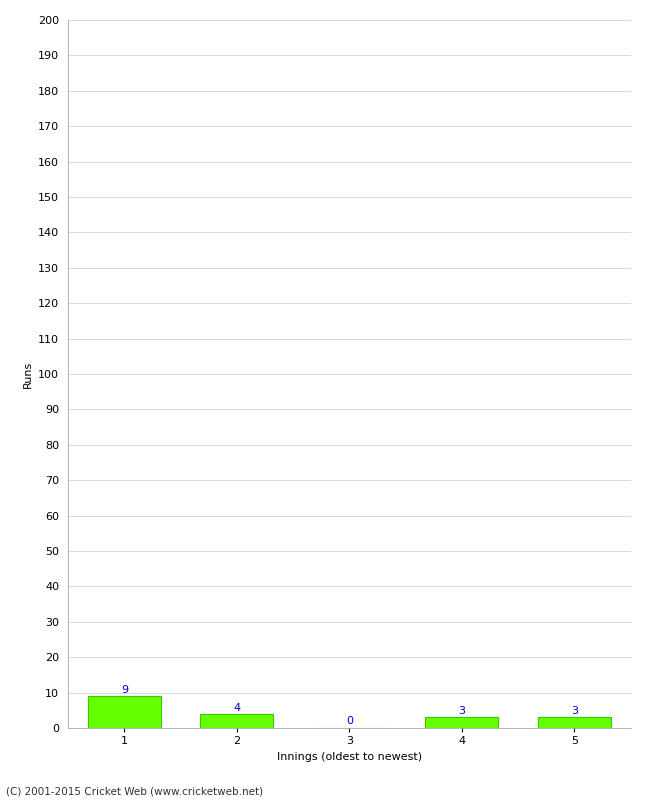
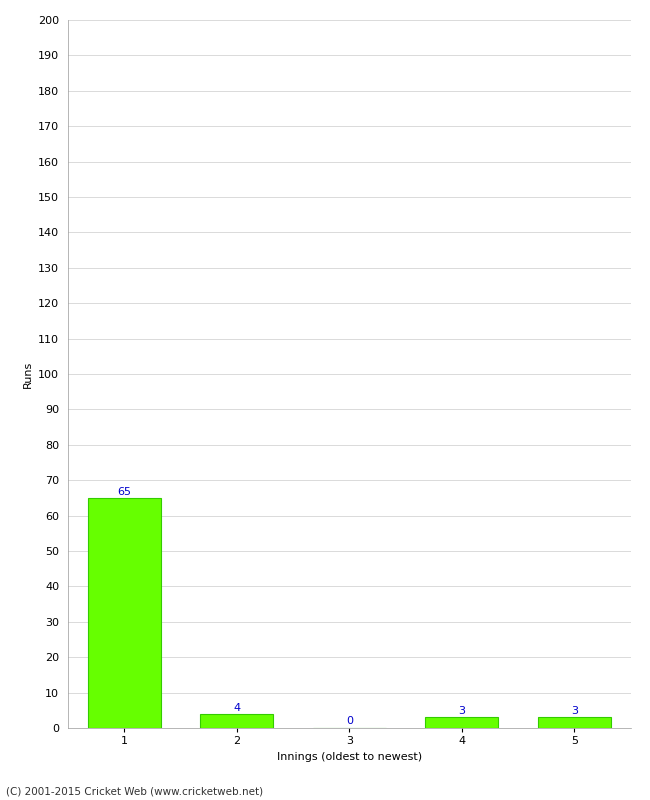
1: 9 -> 65
